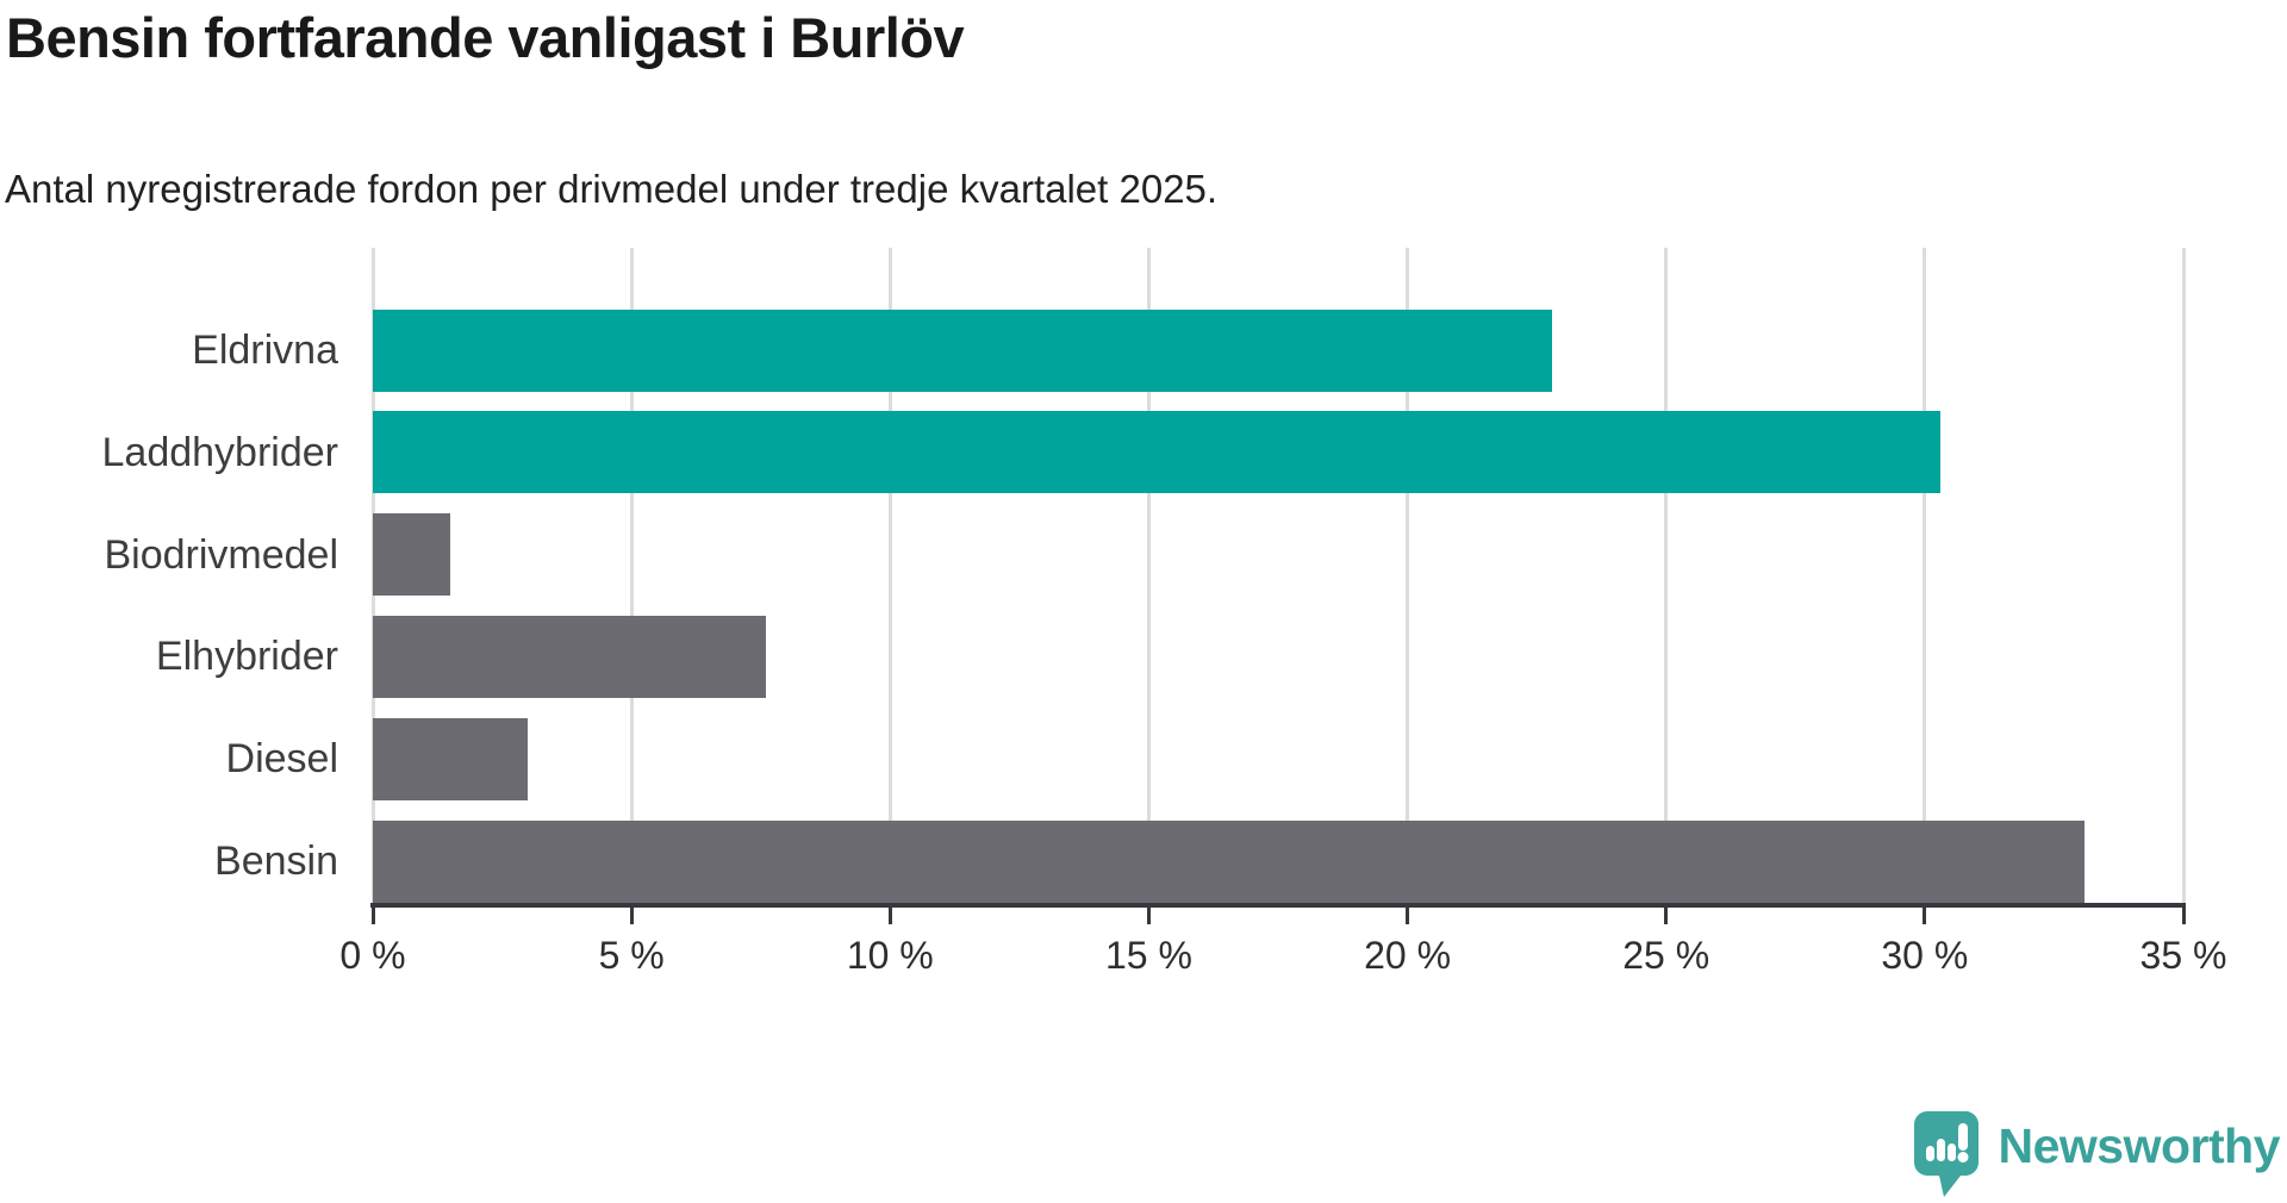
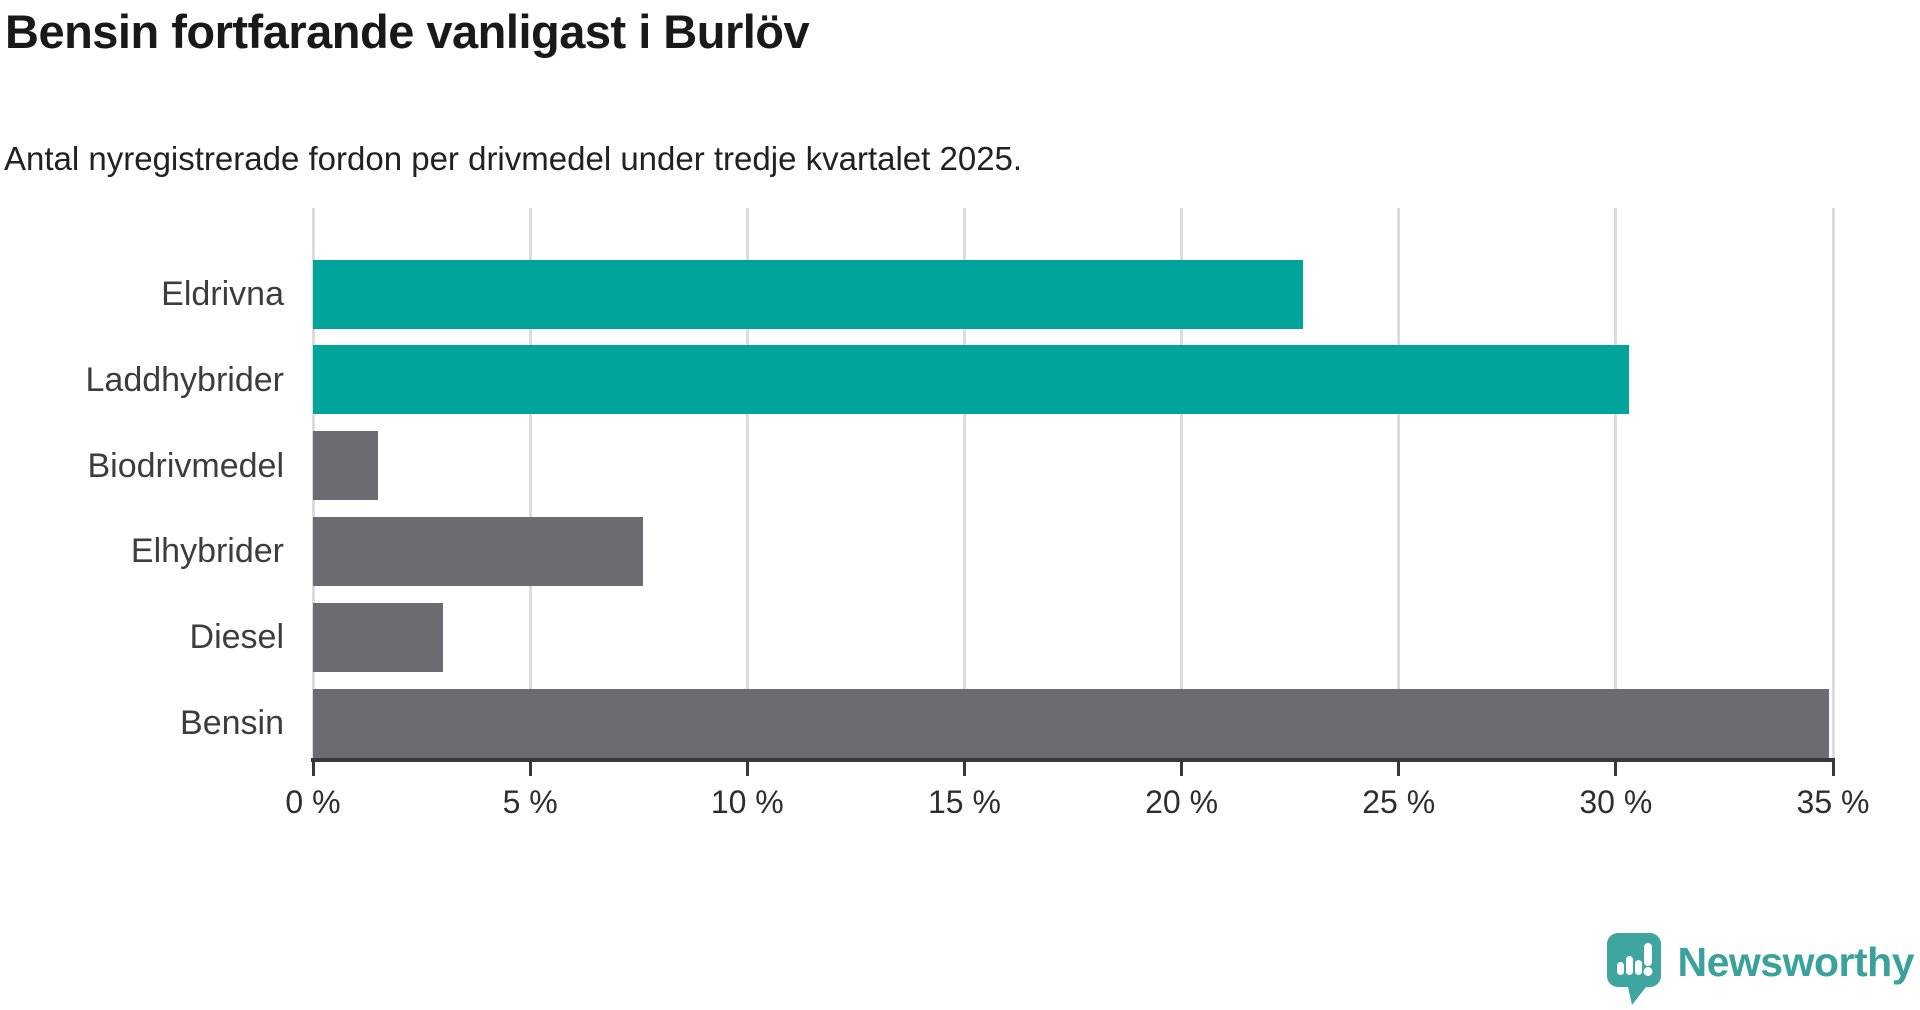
Bensin: 33.1% -> 34.9%
